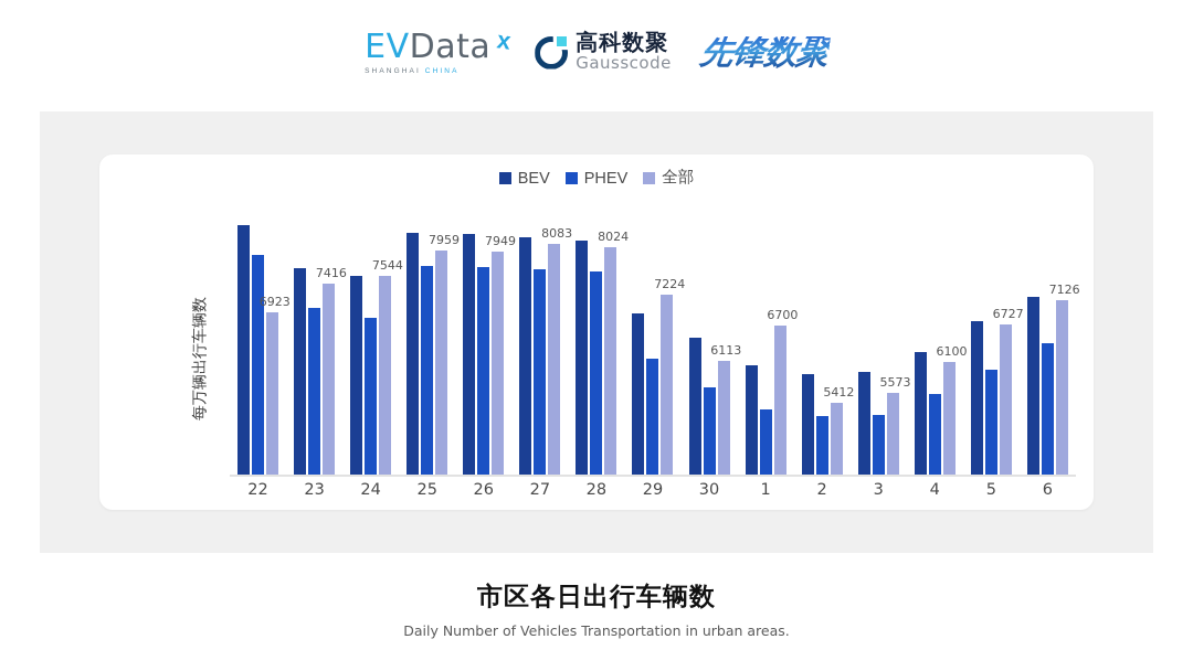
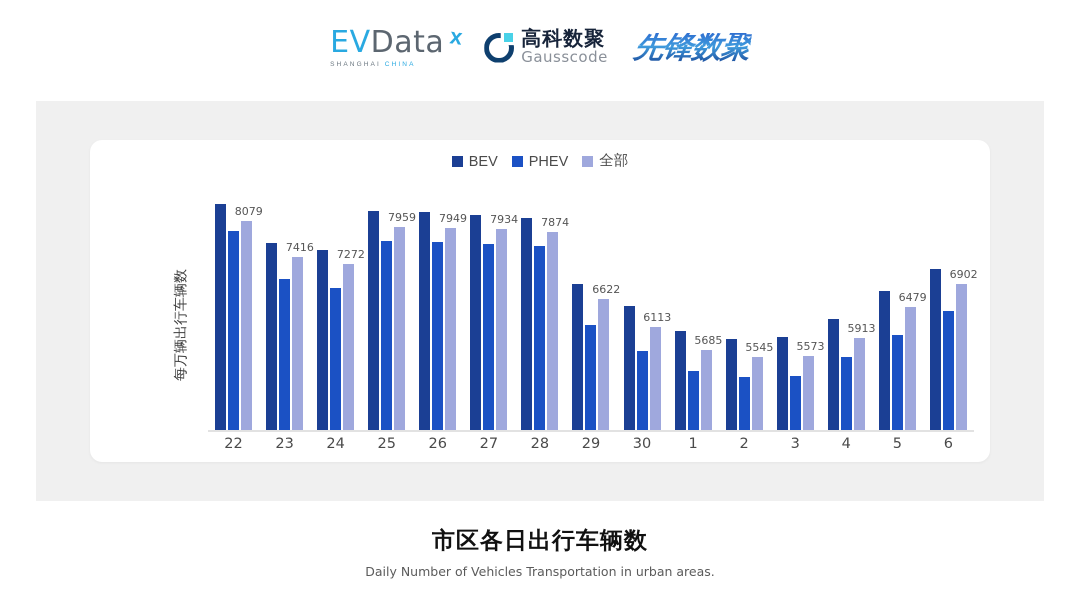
全部/22: 6923 -> 8079
全部/24: 7544 -> 7272
全部/27: 8083 -> 7934
全部/28: 8024 -> 7874
全部/29: 7224 -> 6622
全部/1: 6700 -> 5685
全部/2: 5412 -> 5545
全部/4: 6100 -> 5913
全部/5: 6727 -> 6479
全部/6: 7126 -> 6902
